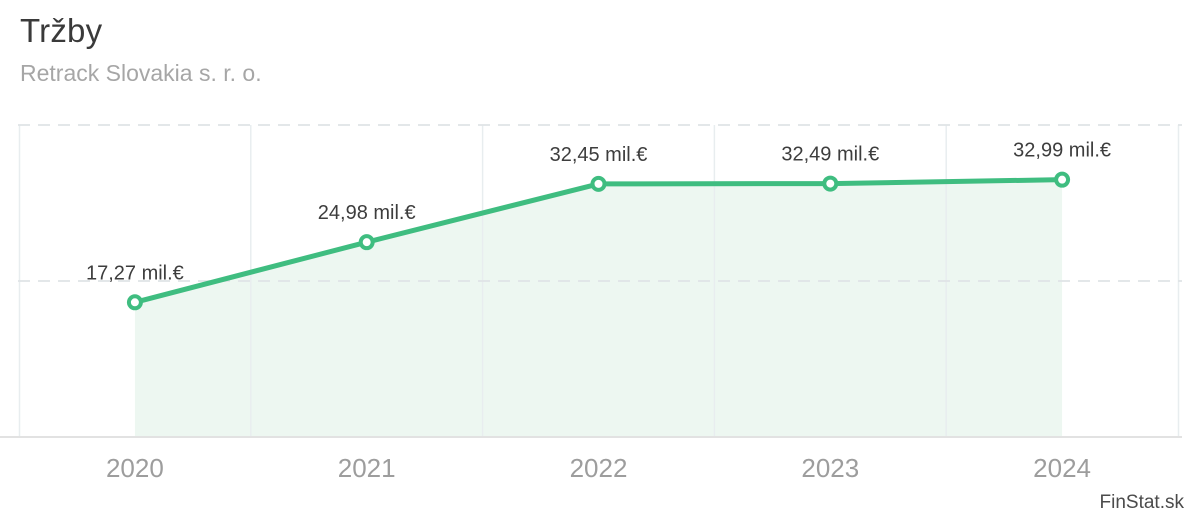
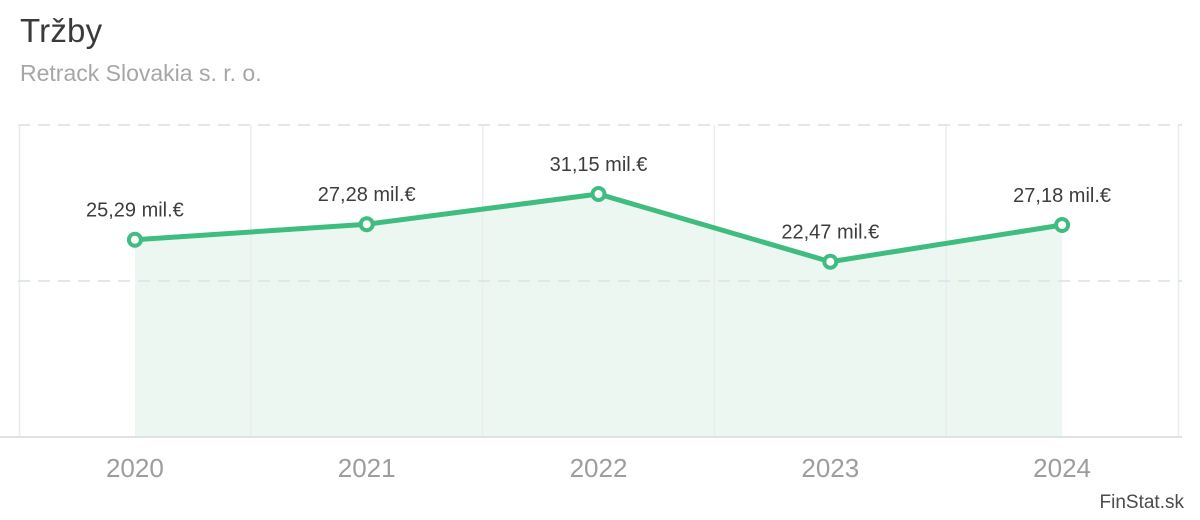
2020: 17,27 -> 25,29
2021: 24,98 -> 27,28
2022: 32,45 -> 31,15
2023: 32,49 -> 22,47
2024: 32,99 -> 27,18
